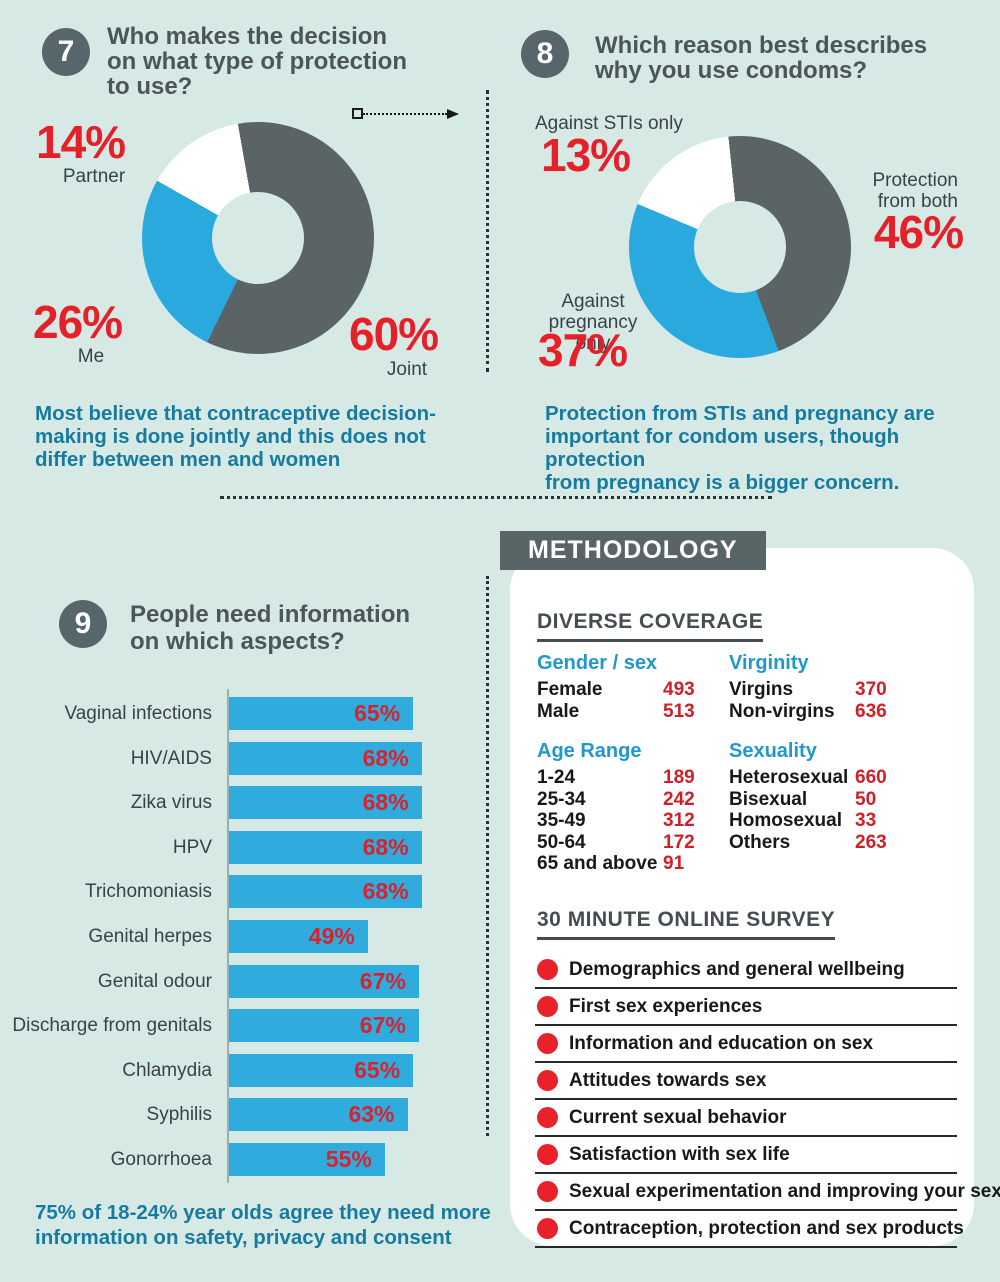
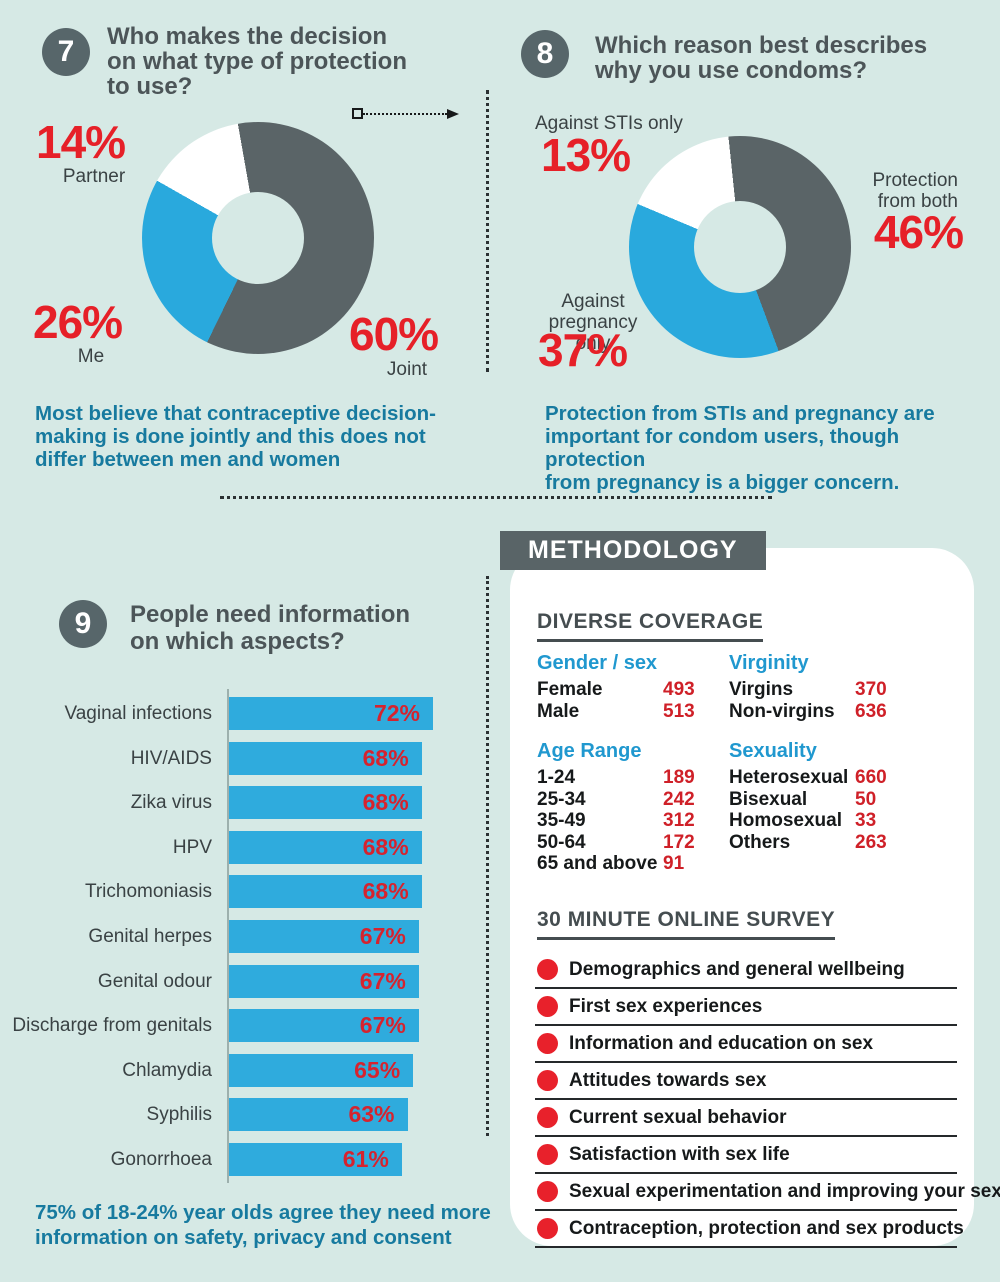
People need information on which aspects?/Vaginal infections: 65% -> 72%
People need information on which aspects?/Genital herpes: 49% -> 67%
People need information on which aspects?/Gonorrhoea: 55% -> 61%
